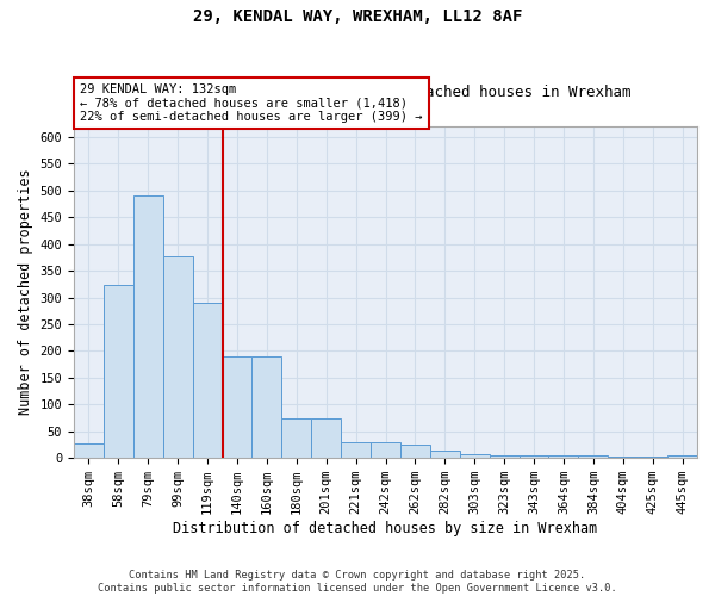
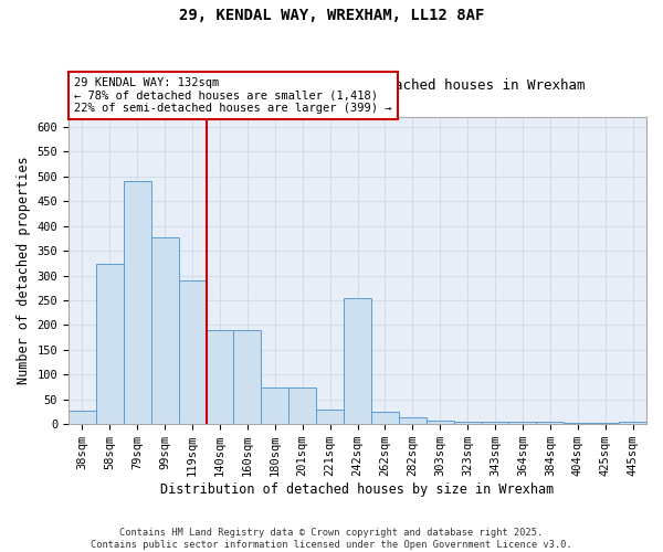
242sqm: 30 -> 255
